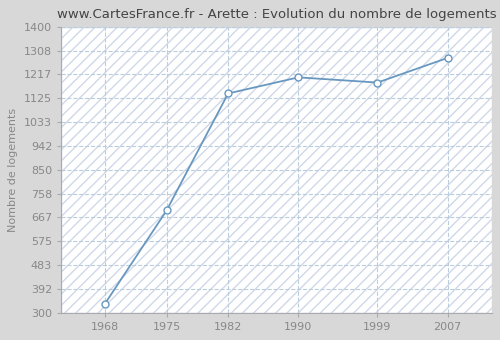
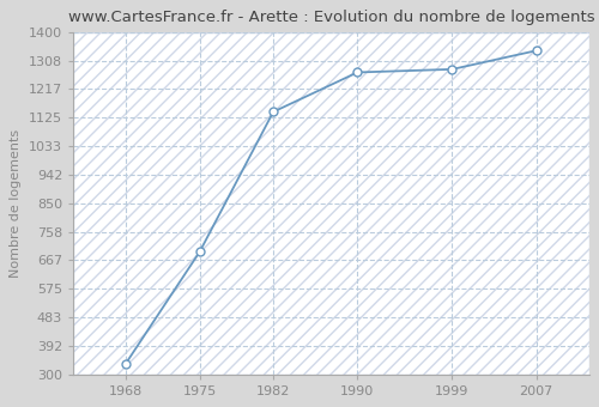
1990: 1205 -> 1270
1999: 1185 -> 1280
2007: 1280 -> 1340
